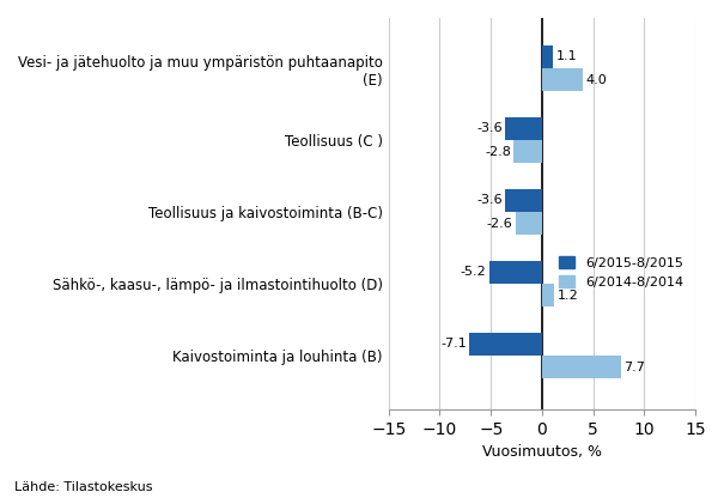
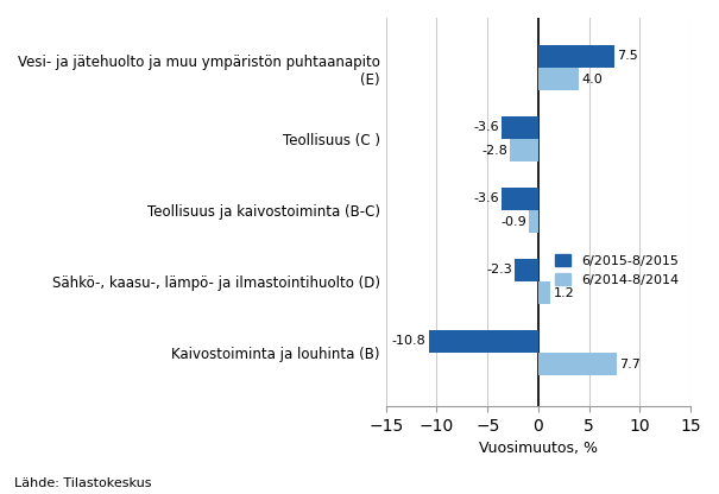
6/2015-8/2015/Vesi- ja jätehuolto ja muu ympäristön puhtaanapito (E): 1.1 -> 7.5
6/2014-8/2014/Teollisuus ja kaivostoiminta (B-C): -2.6 -> -0.9
6/2015-8/2015/Sähkö-, kaasu-, lämpö- ja ilmastointihuolto (D): -5.2 -> -2.3
6/2015-8/2015/Kaivostoiminta ja louhinta (B): -7.1 -> -10.8
